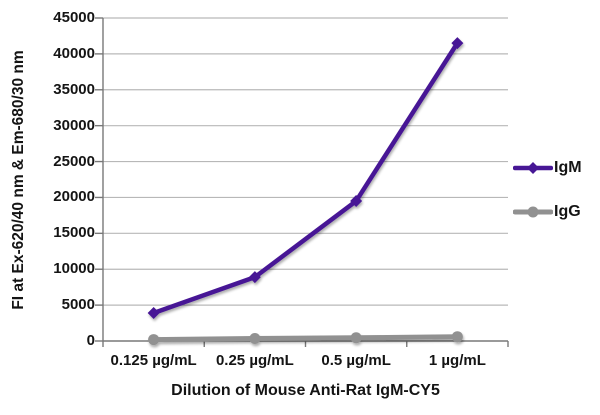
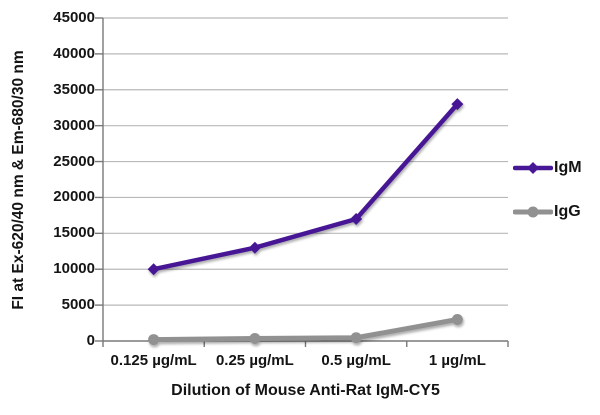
IgM/0.125 µg/mL: 4000 -> 10000
IgM/0.25 µg/mL: 9000 -> 13000
IgM/0.5 µg/mL: 20000 -> 17000
IgM/1 µg/mL: 42000 -> 33000
IgG/1 µg/mL: 1000 -> 3000
